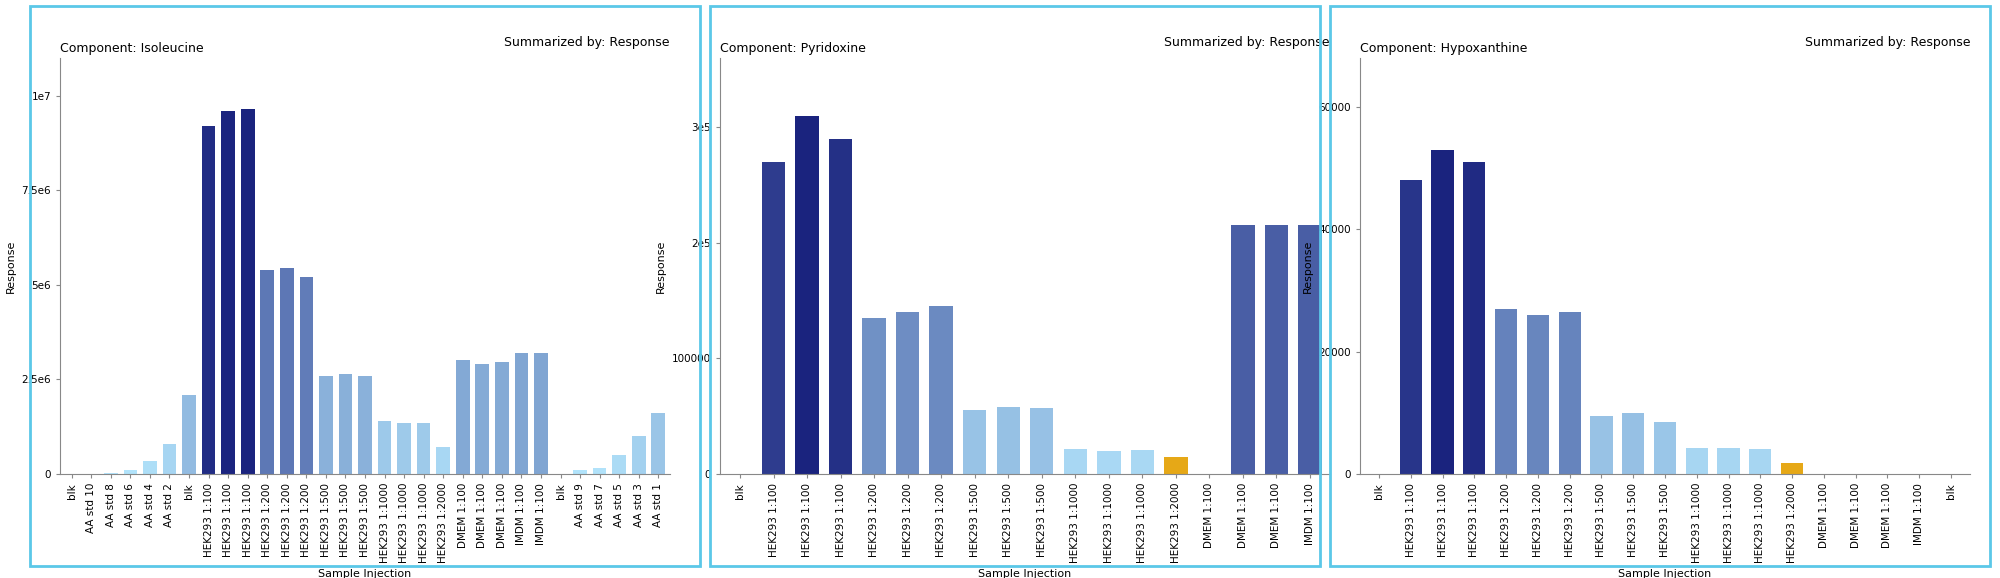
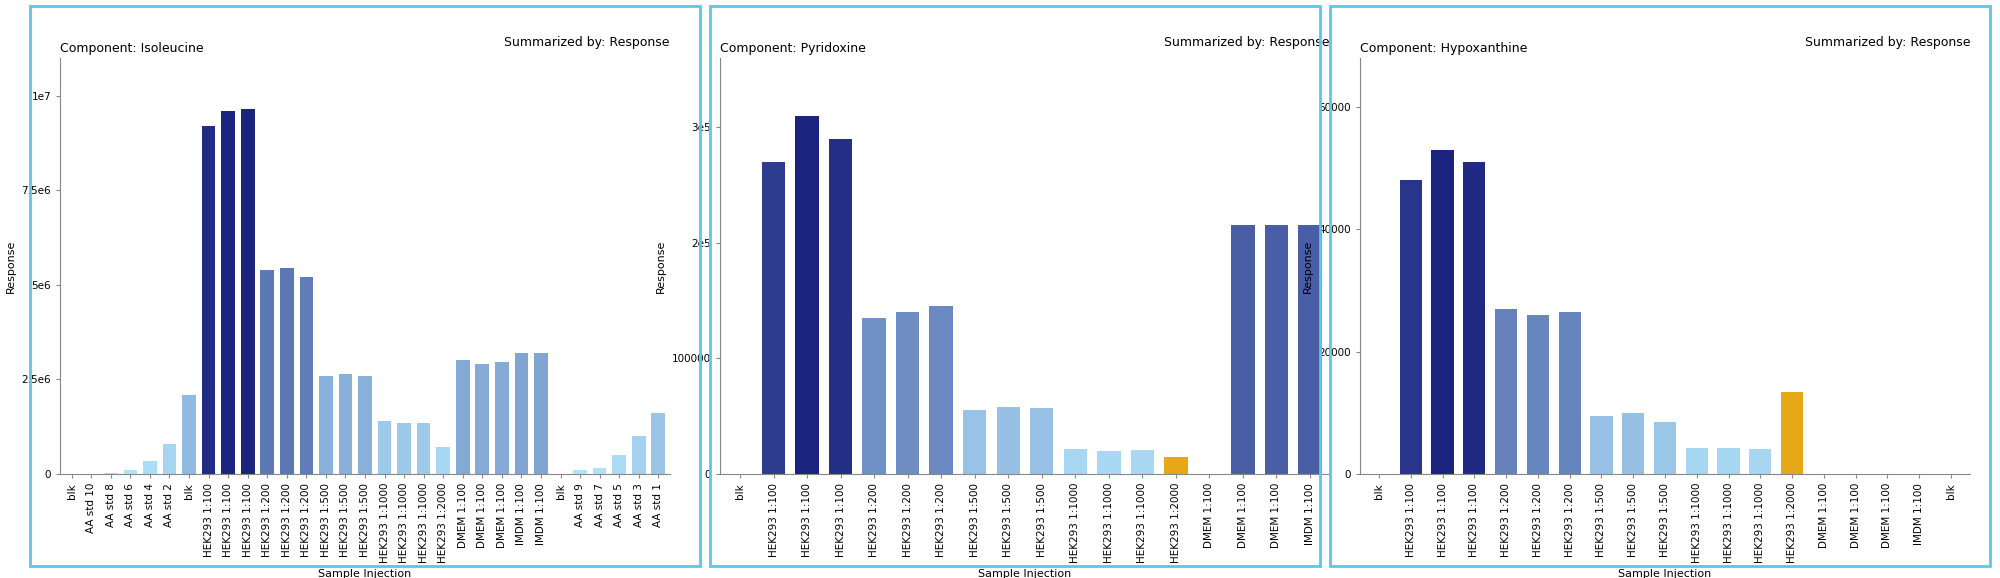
Component: Hypoxanthine/HEK293 1:2000: 1800 -> 13400
